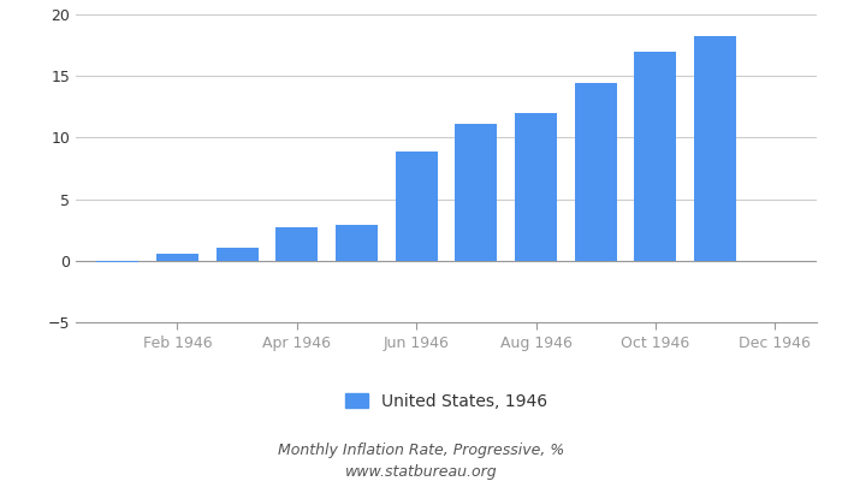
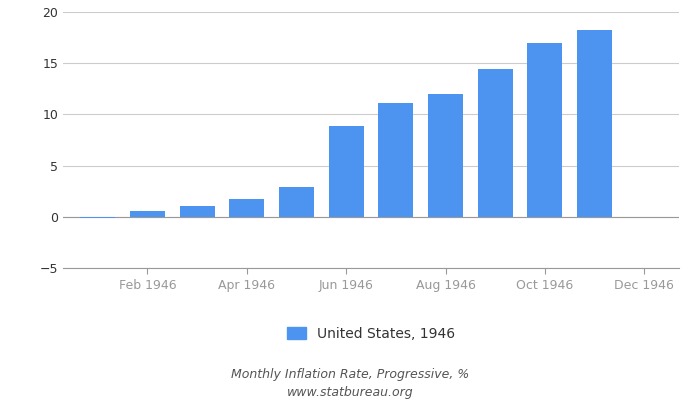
Apr 1946: 2.7 -> 1.7
